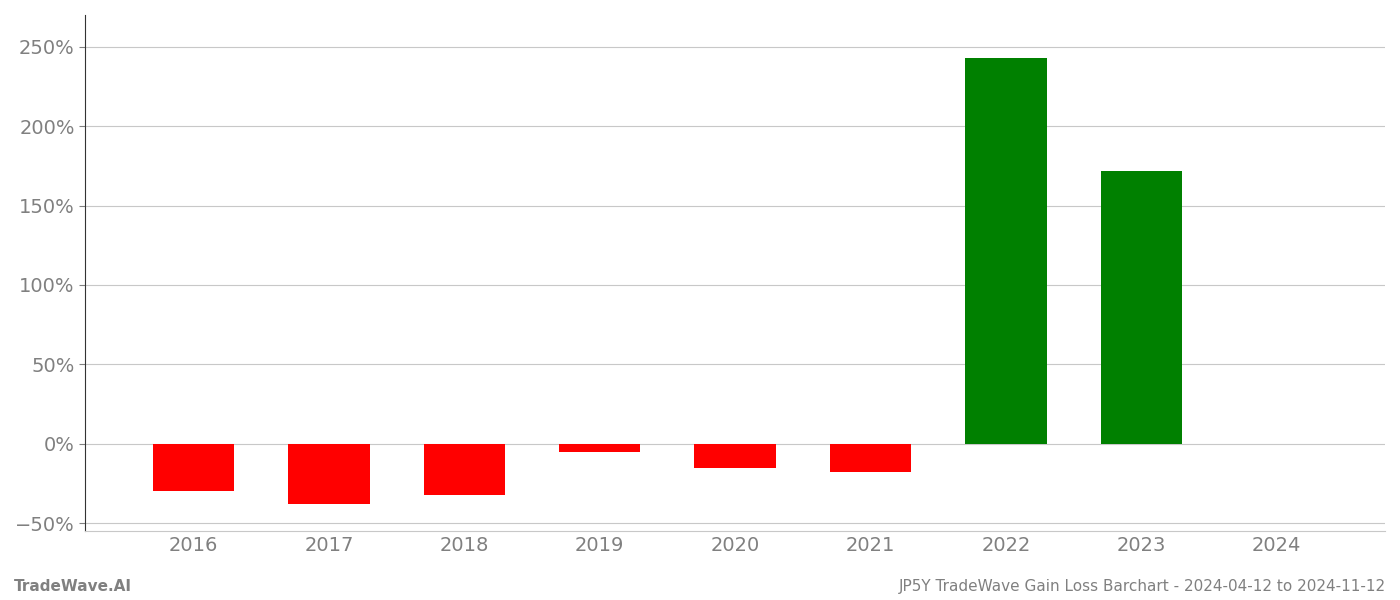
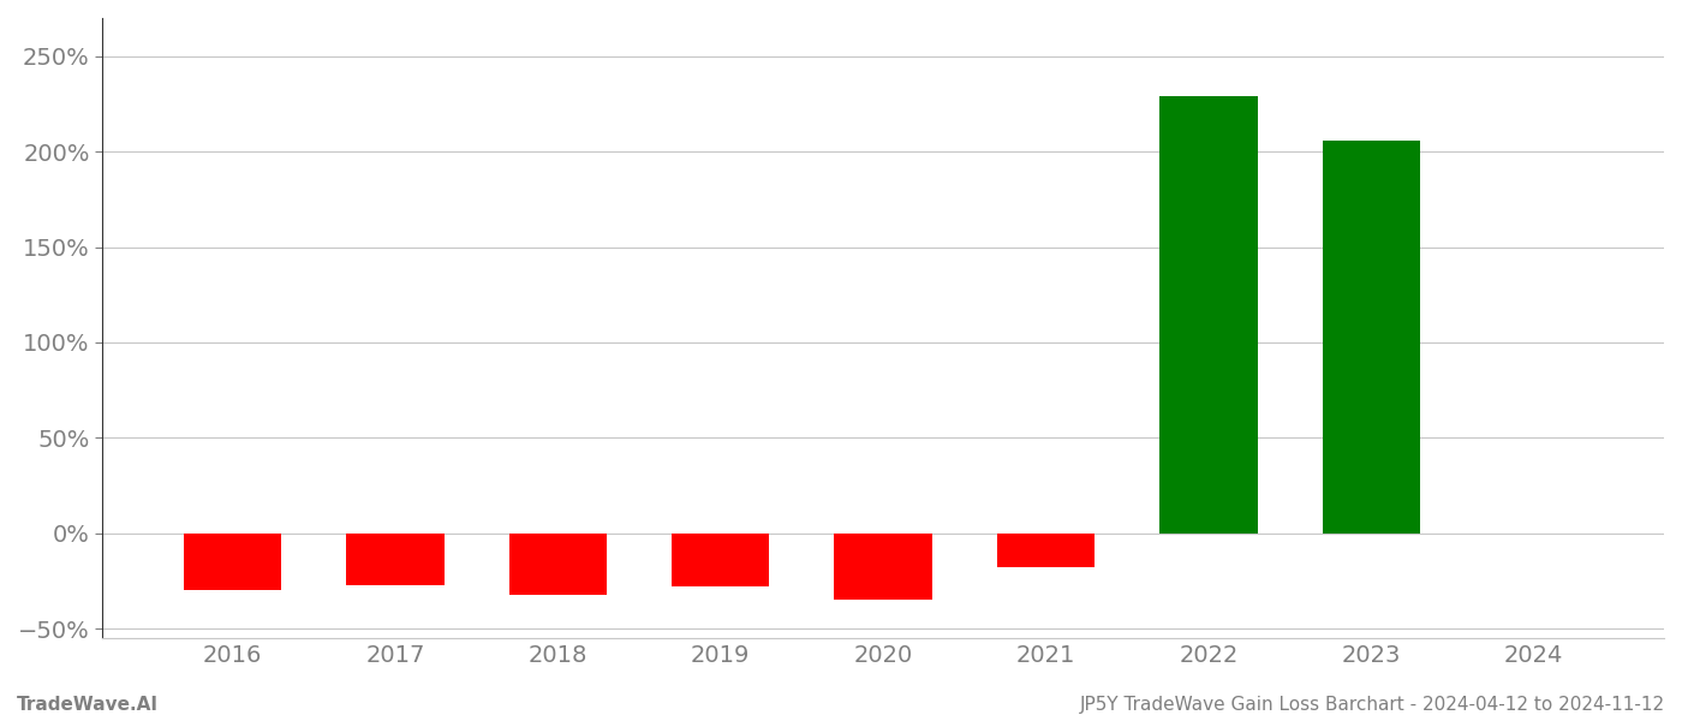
2017: -38% -> -27%
2019: -5% -> -28%
2020: -15% -> -35%
2022: 243% -> 229%
2023: 172% -> 206%
